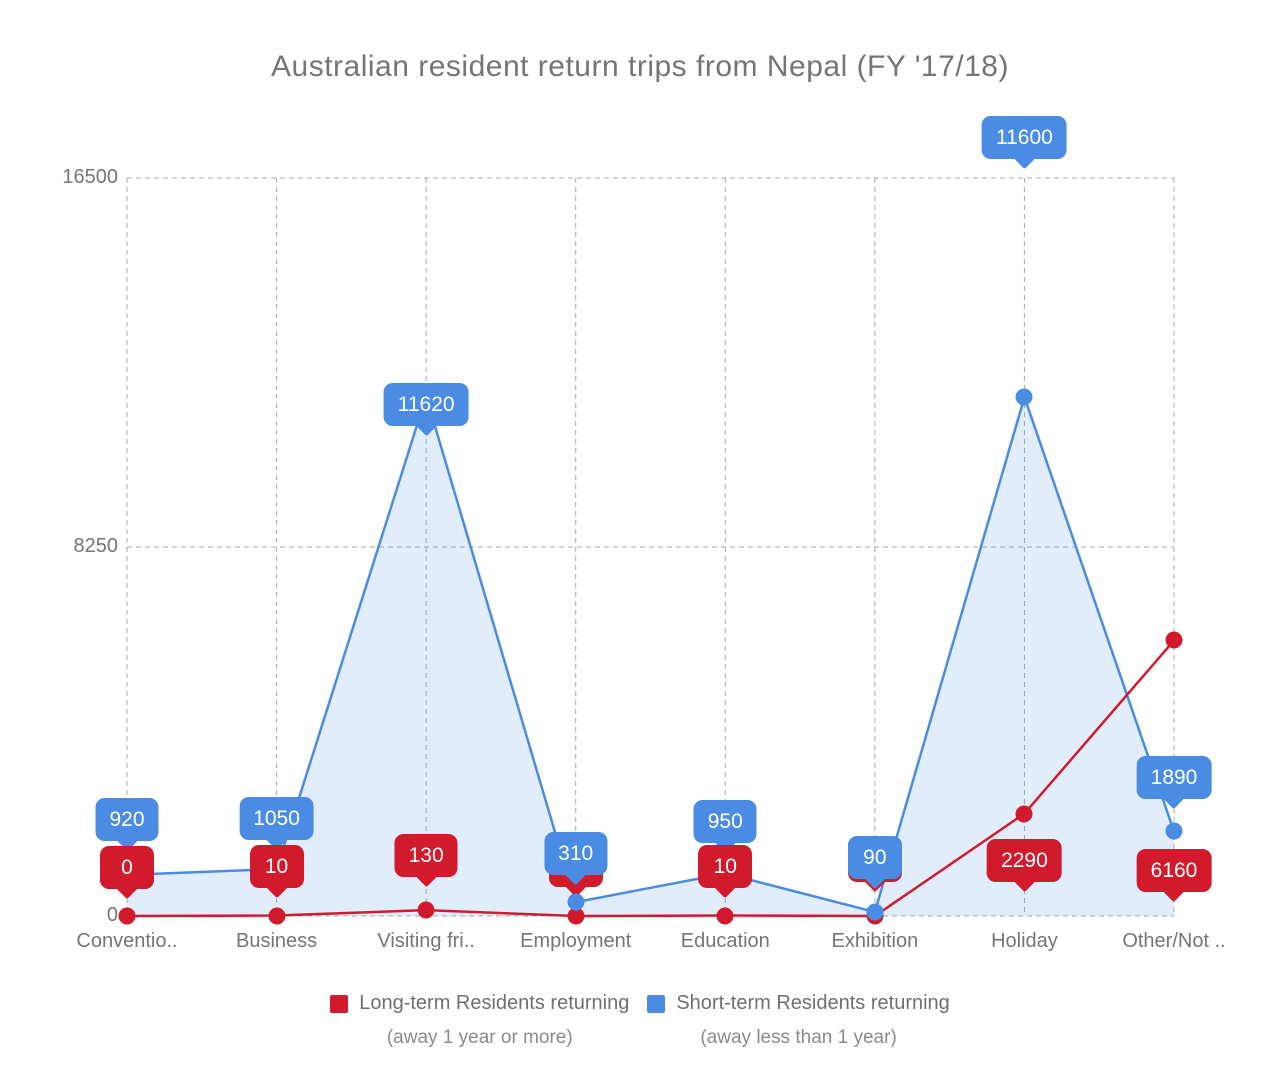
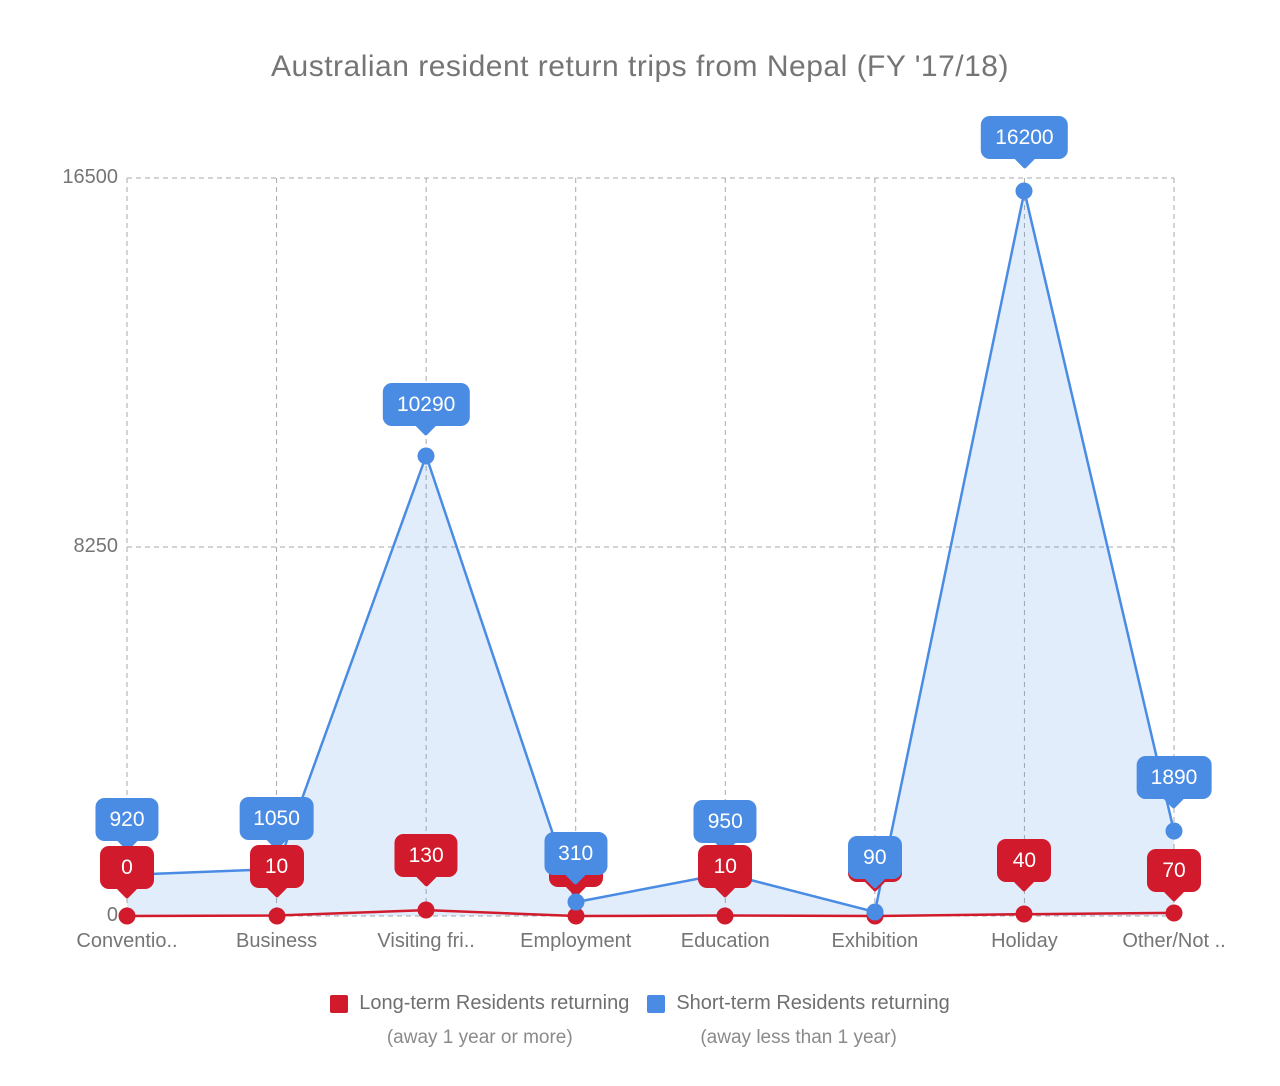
Short-term Residents returning/Visiting fri..: 11620 -> 10290
Long-term Residents returning/Holiday: 2290 -> 40
Short-term Residents returning/Holiday: 11600 -> 16200
Long-term Residents returning/Other/Not ..: 6160 -> 70
